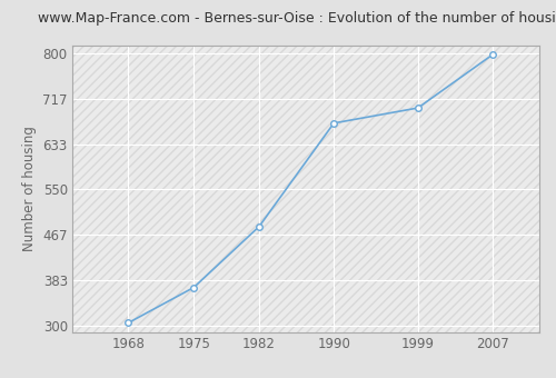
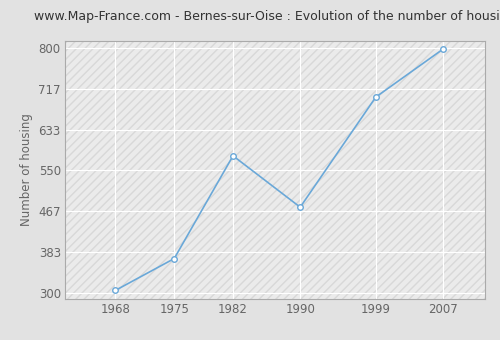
1982: 482 -> 580
1990: 672 -> 475
